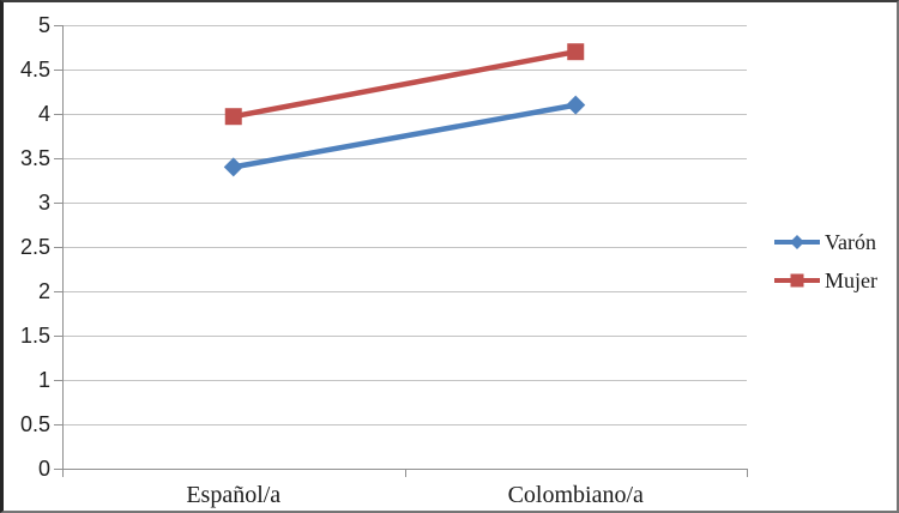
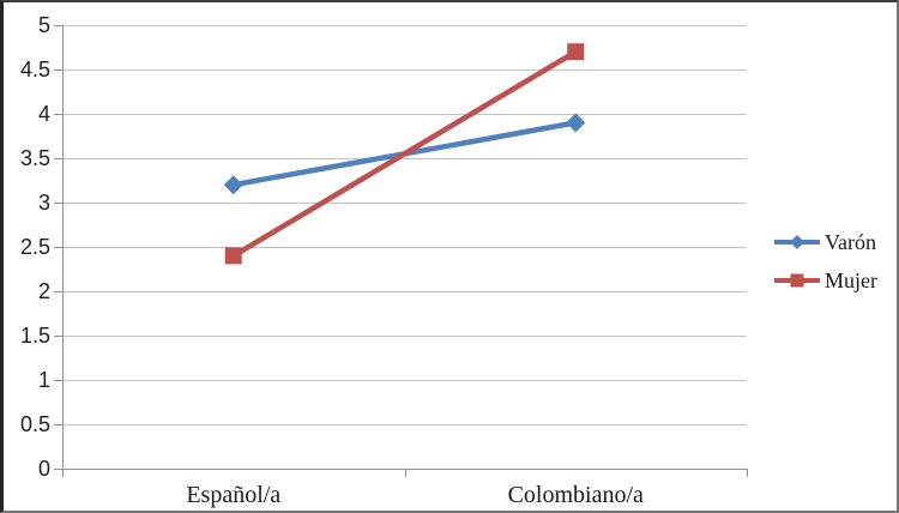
Varón/Español/a: 3.4 -> 3.2
Mujer/Español/a: 4.0 -> 2.4
Varón/Colombiano/a: 4.1 -> 3.9
